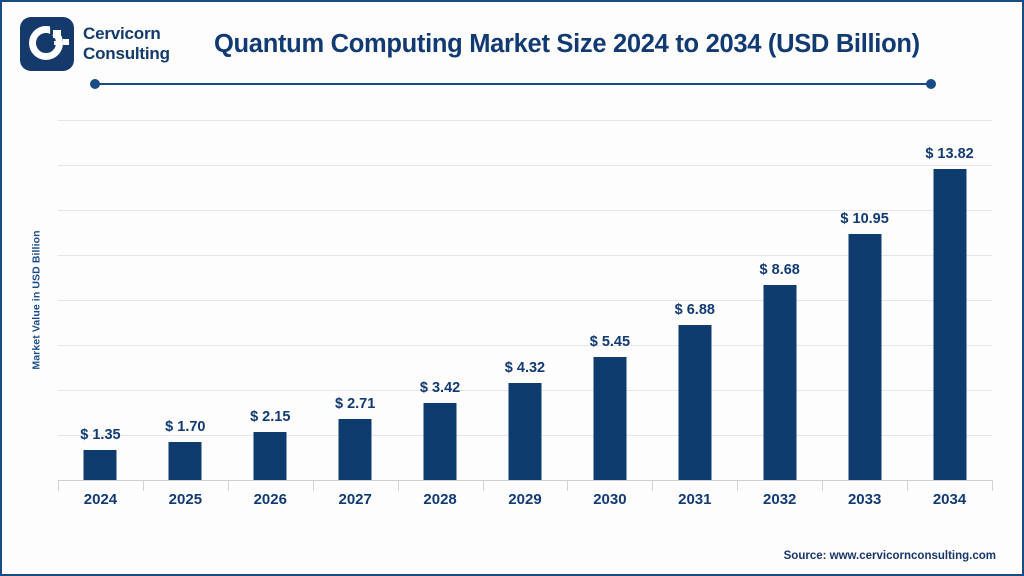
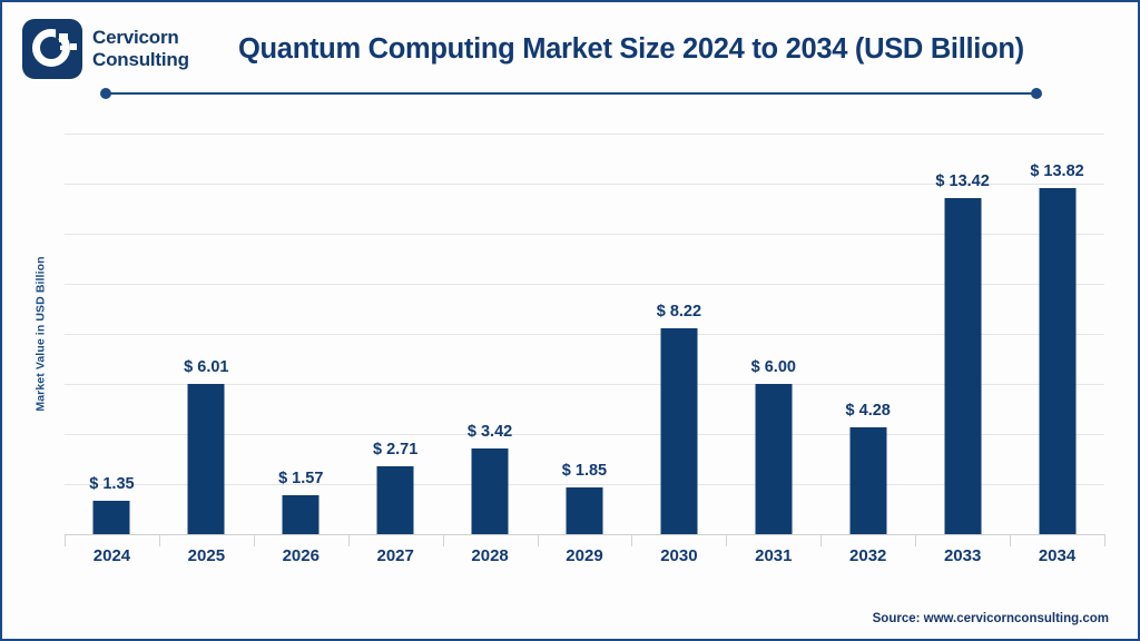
2025: 1.70 -> 6.01
2026: 2.15 -> 1.57
2029: 4.32 -> 1.85
2030: 5.45 -> 8.22
2031: 6.88 -> 6.00
2032: 8.68 -> 4.28
2033: 10.95 -> 13.42
